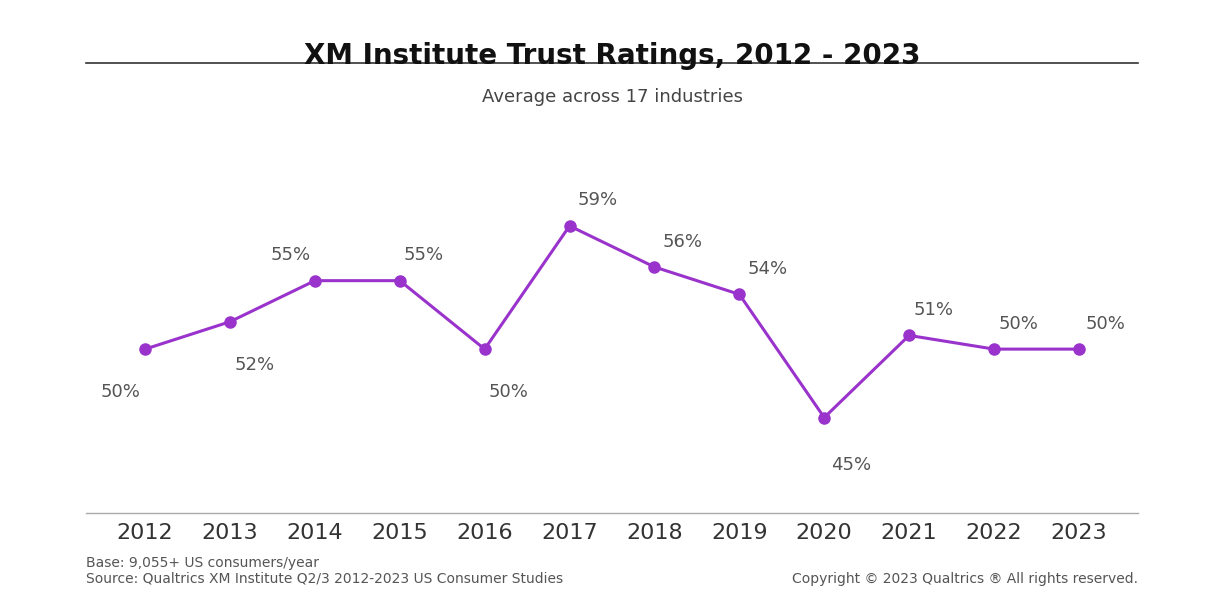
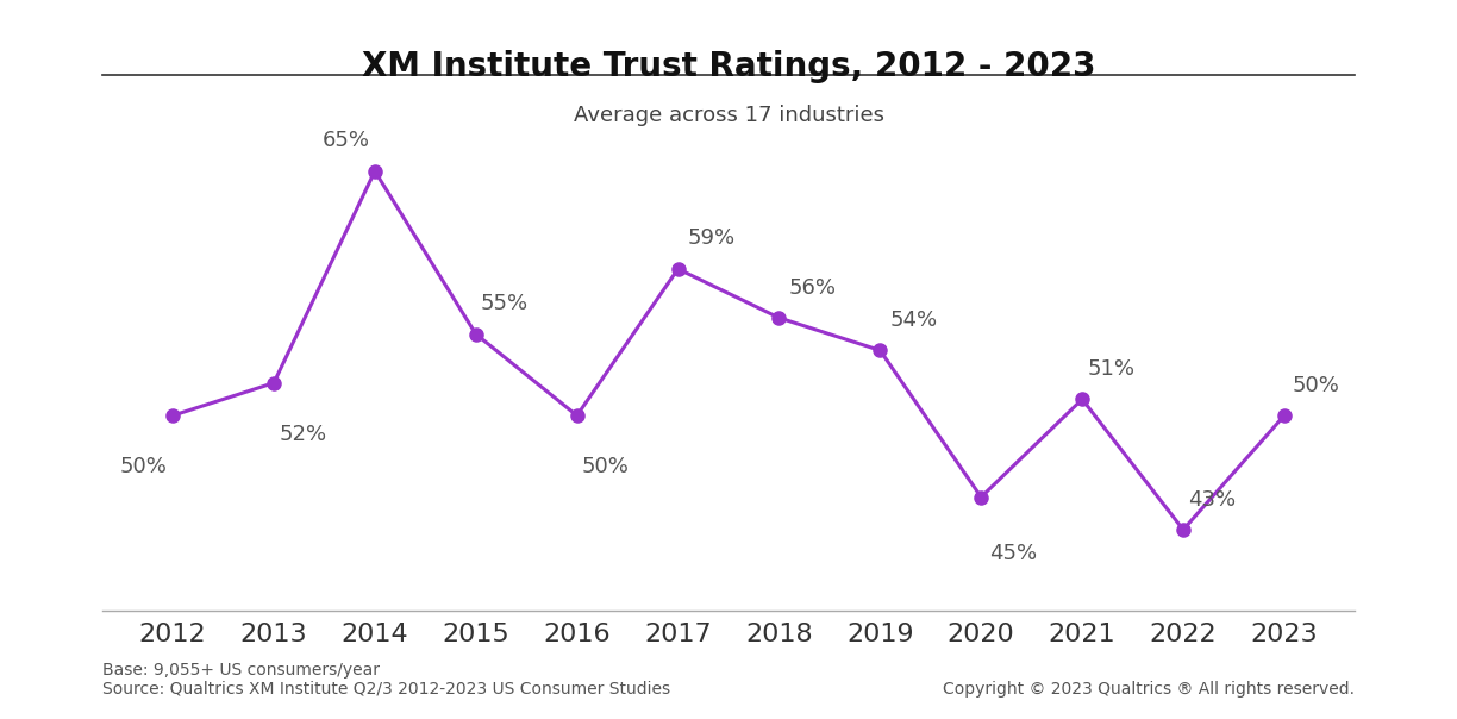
2014: 55% -> 65%
2022: 50% -> 43%
